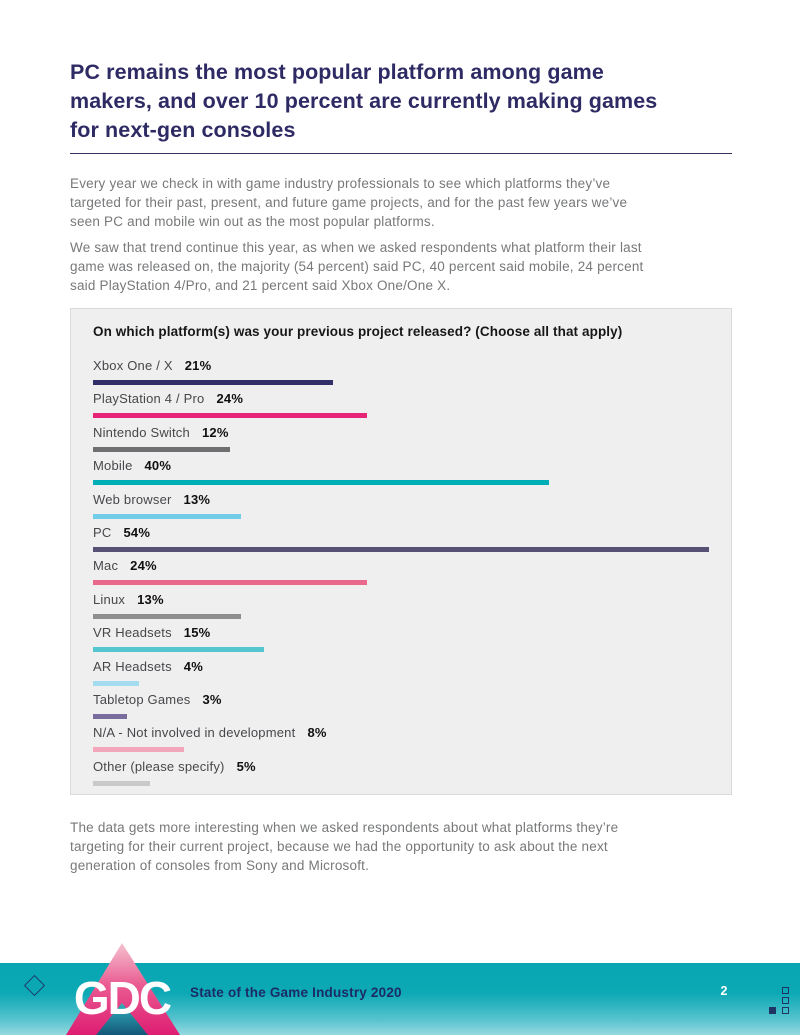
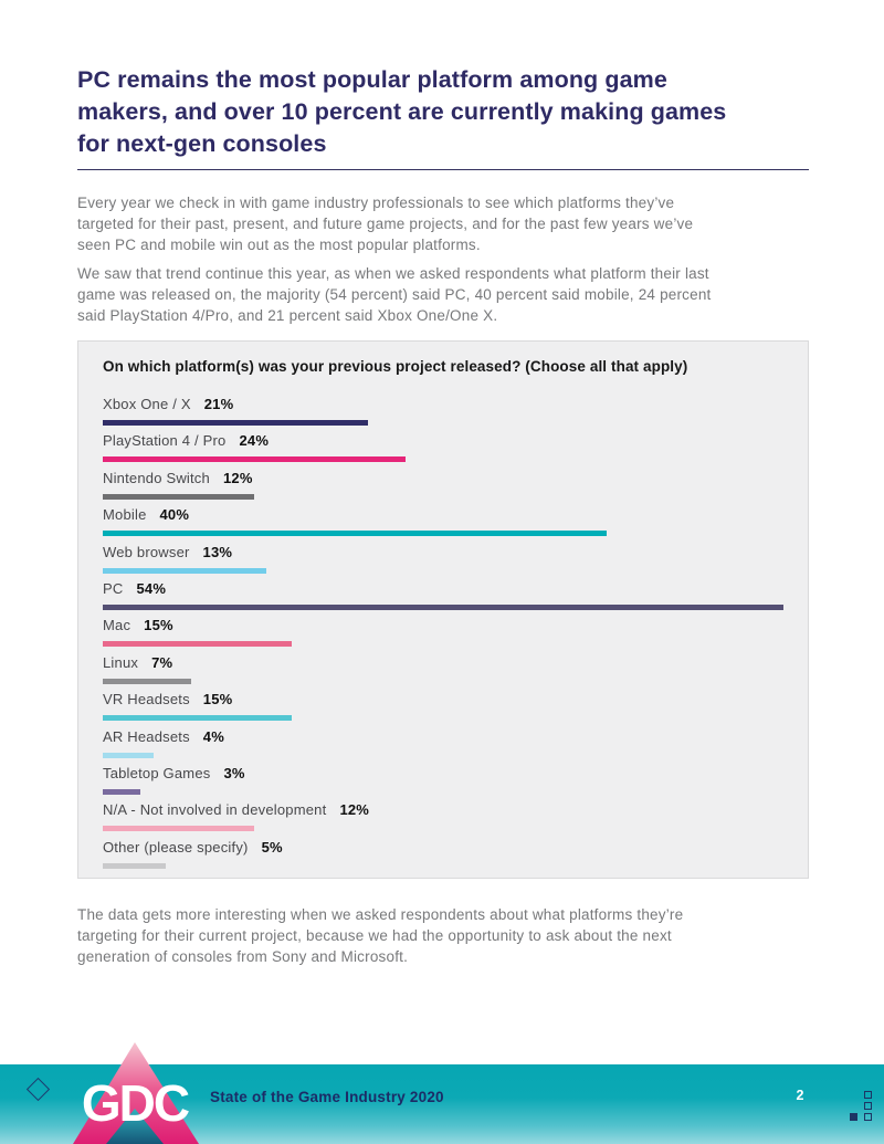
Mac: 24% -> 15%
Linux: 13% -> 7%
N/A - Not involved in development: 8% -> 12%
